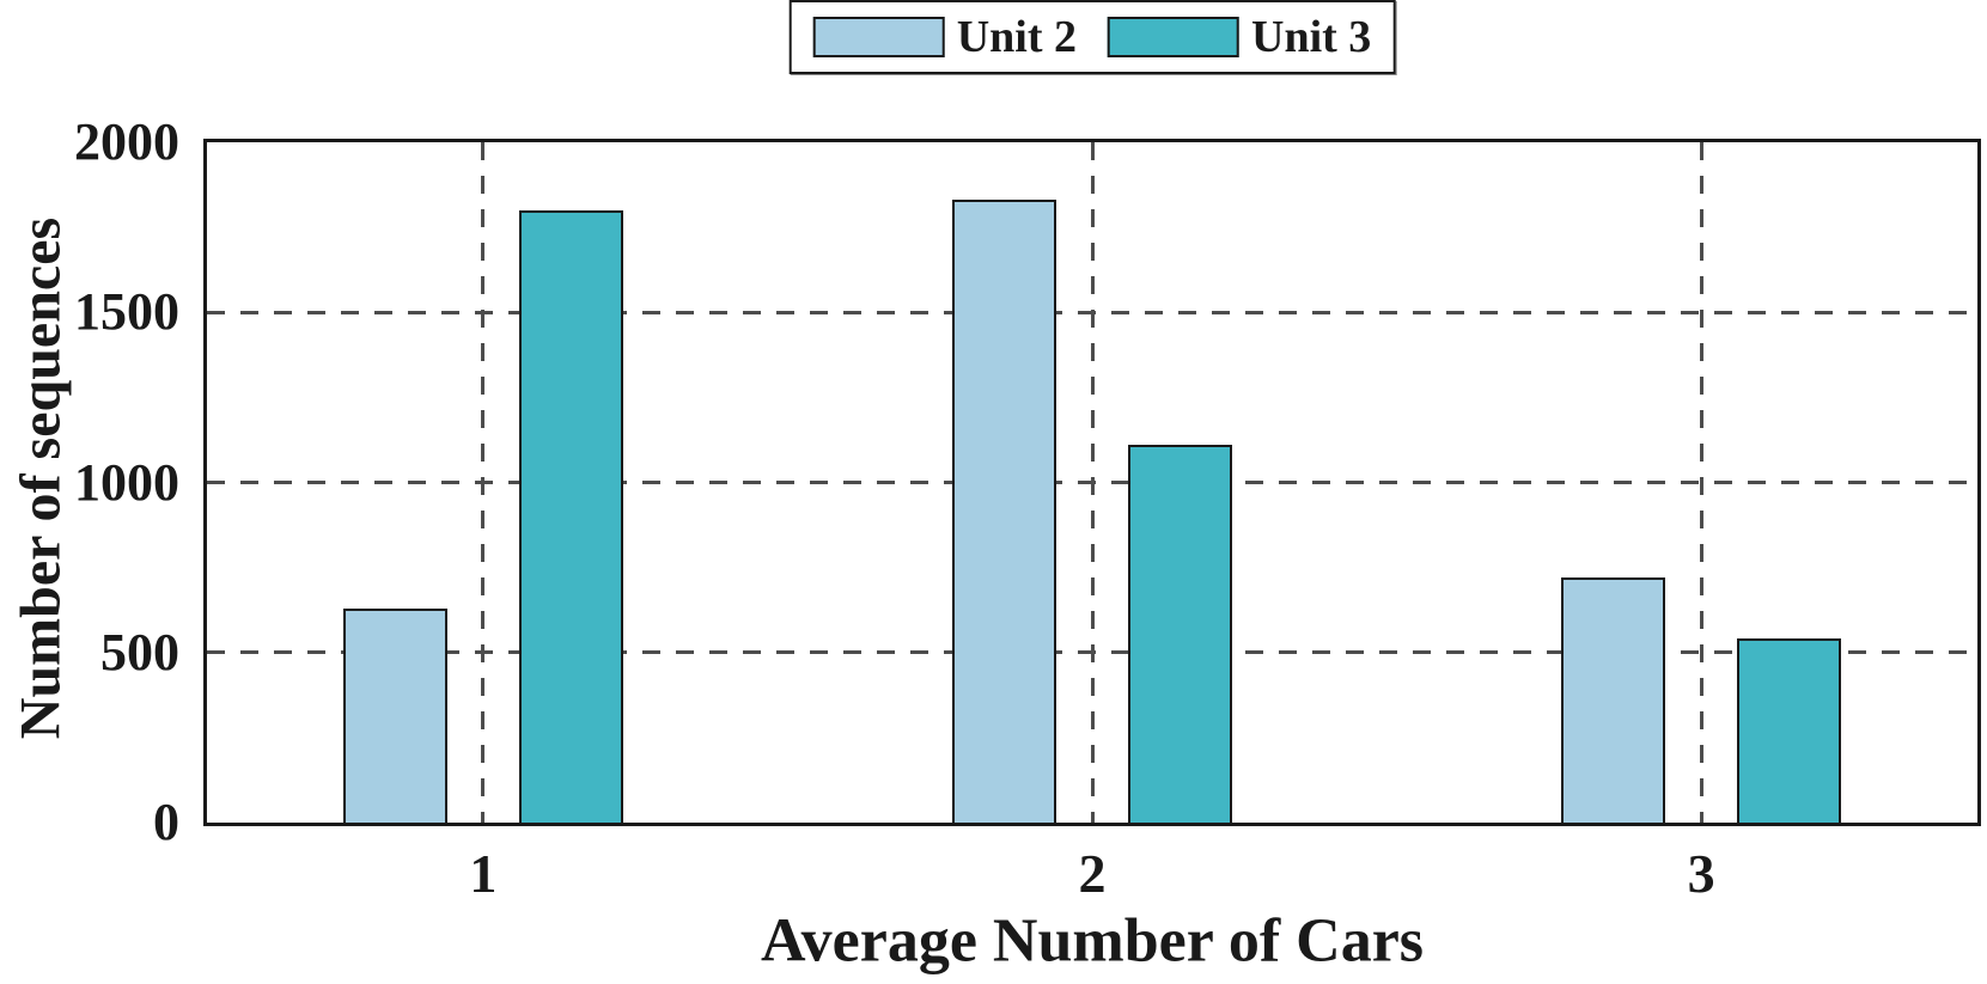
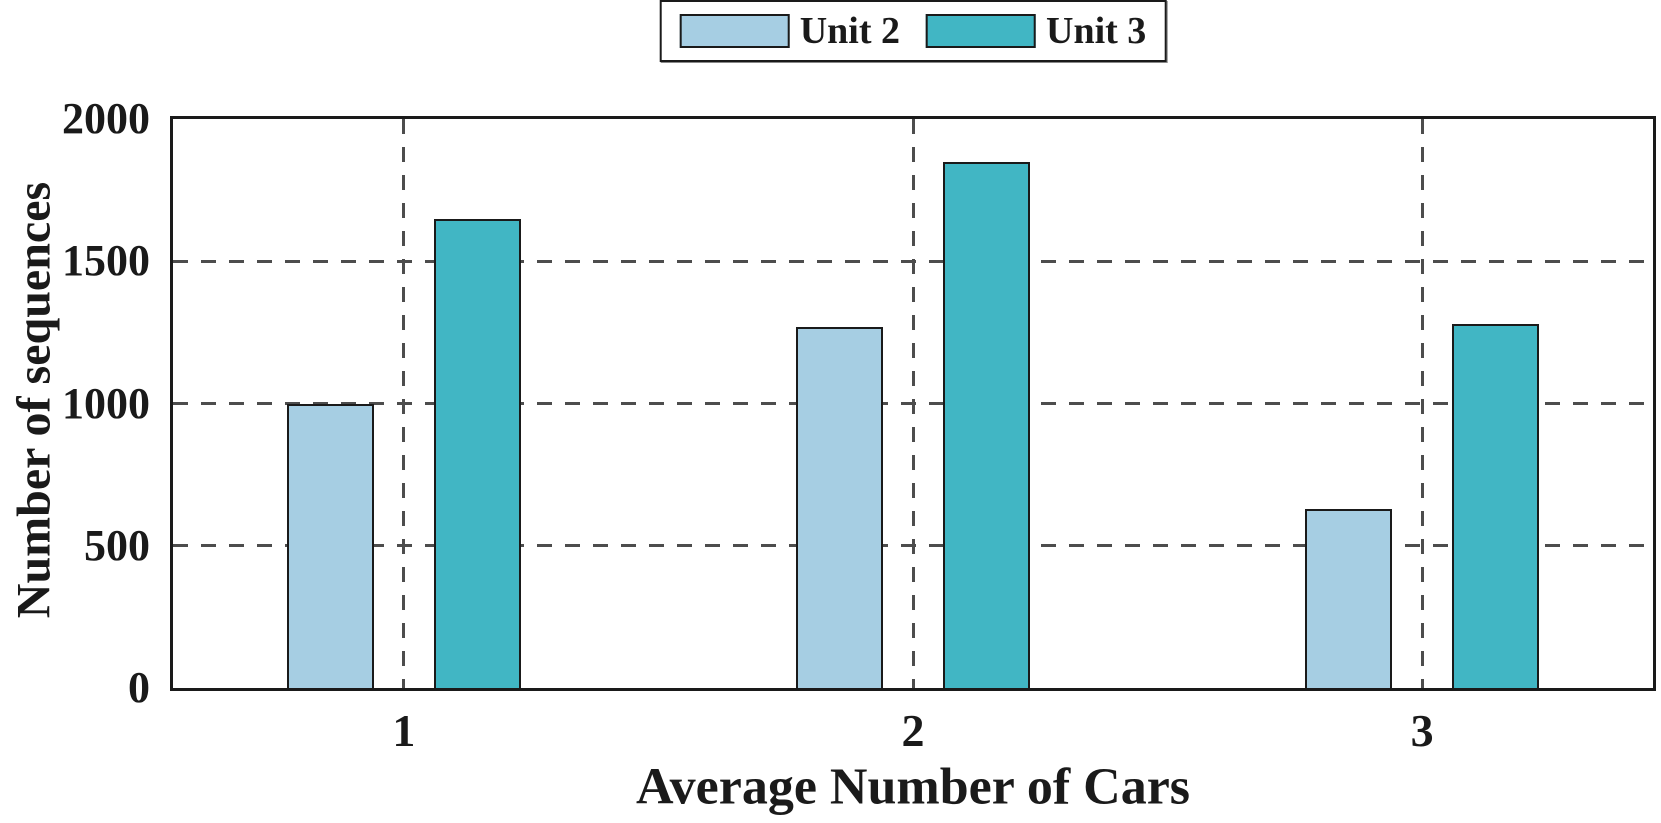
Unit 2/1: 630 -> 1000
Unit 3/1: 1800 -> 1650
Unit 2/2: 1830 -> 1270
Unit 3/2: 1110 -> 1850
Unit 2/3: 720 -> 630
Unit 3/3: 540 -> 1280
